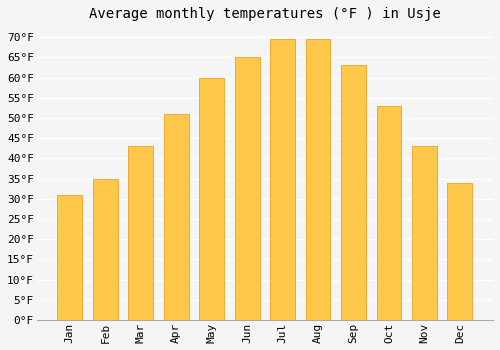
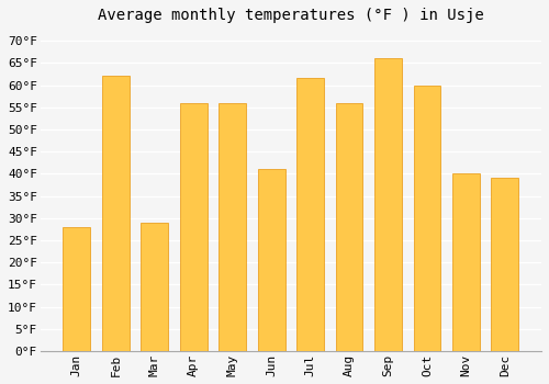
Jan: 31.0°F -> 28.0°F
Feb: 35.0°F -> 62.0°F
Mar: 43.0°F -> 29.0°F
Apr: 51.0°F -> 56.0°F
May: 60.0°F -> 56.0°F
Jun: 65.0°F -> 41.0°F
Jul: 69.5°F -> 61.5°F
Aug: 69.5°F -> 56.0°F
Sep: 63.0°F -> 66.0°F
Oct: 53.0°F -> 60.0°F
Nov: 43.0°F -> 40.0°F
Dec: 34.0°F -> 39.0°F
